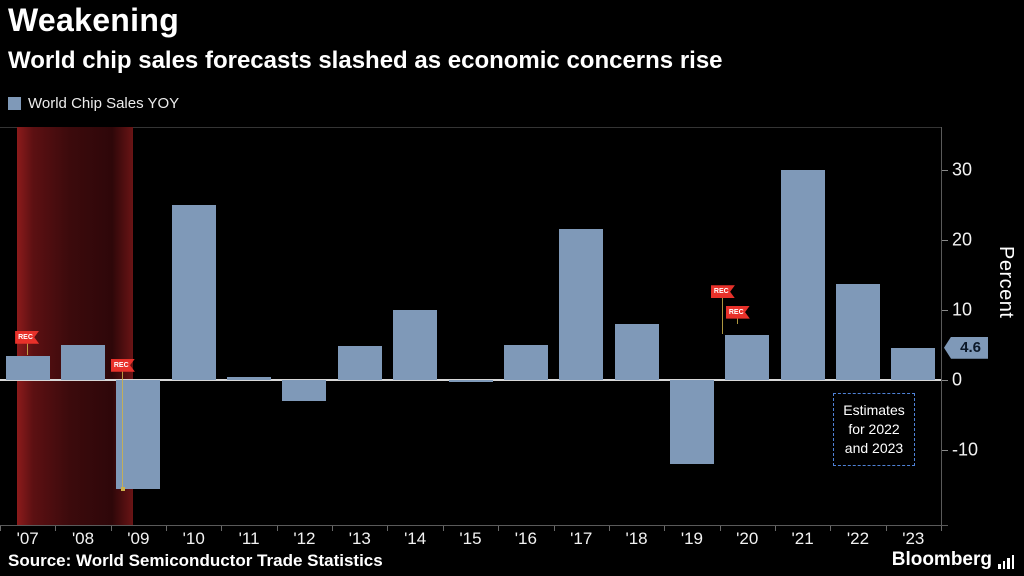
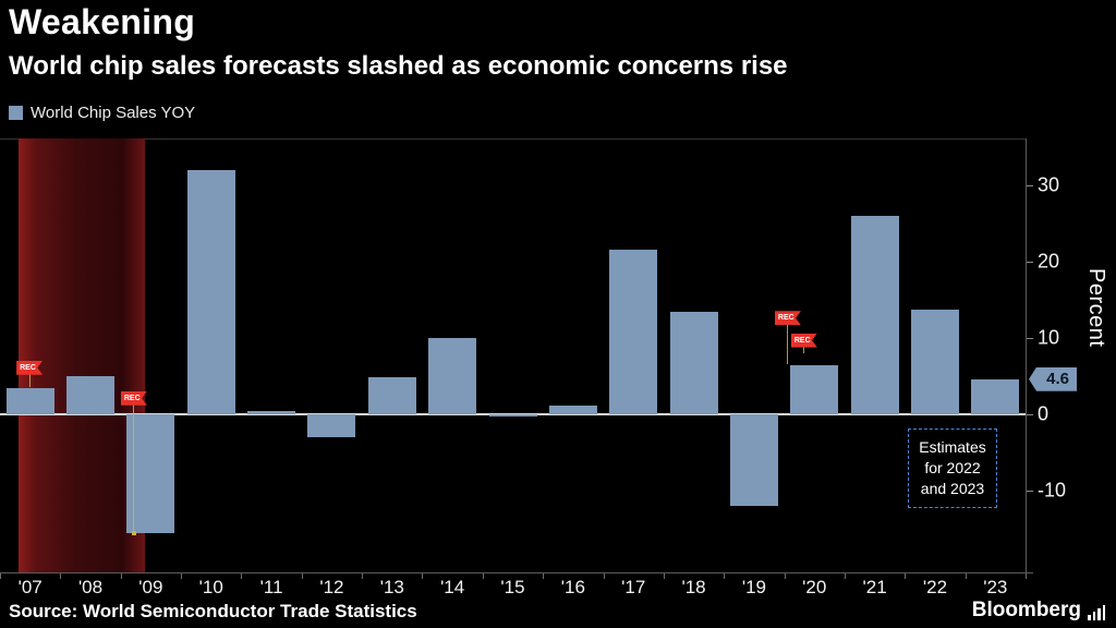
'10: 25 -> 32
'16: 5 -> 1
'18: 8 -> 14
'21: 30 -> 26
